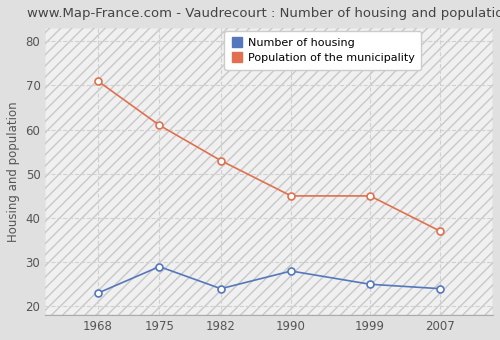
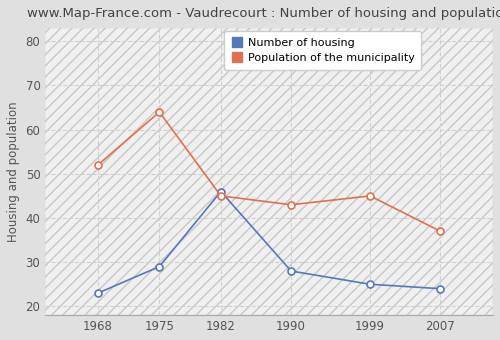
Population of the municipality/1968: 71 -> 52
Population of the municipality/1975: 61 -> 64
Number of housing/1982: 24 -> 46
Population of the municipality/1982: 53 -> 45
Population of the municipality/1990: 45 -> 43
